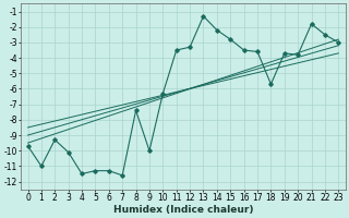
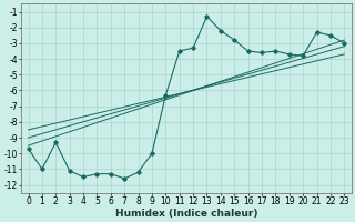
3: -10.1 -> -11.1
8: -7.4 -> -11.2
18: -5.7 -> -3.5
21: -1.8 -> -2.3
